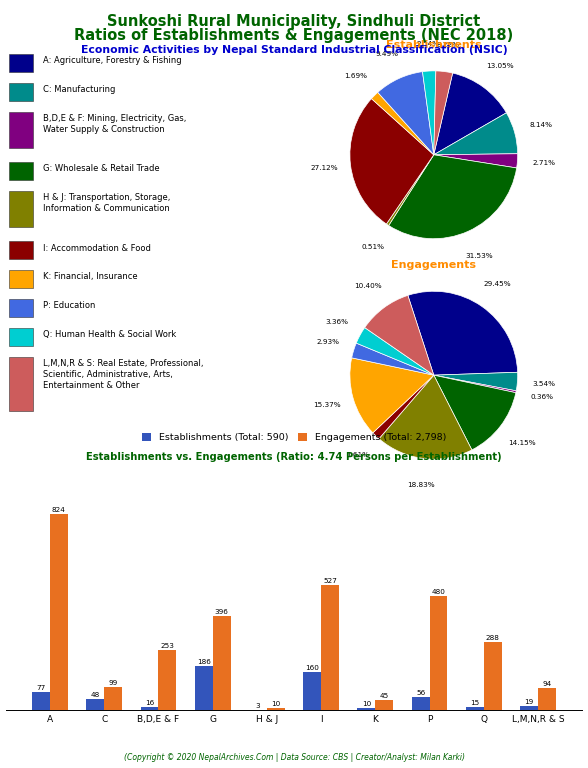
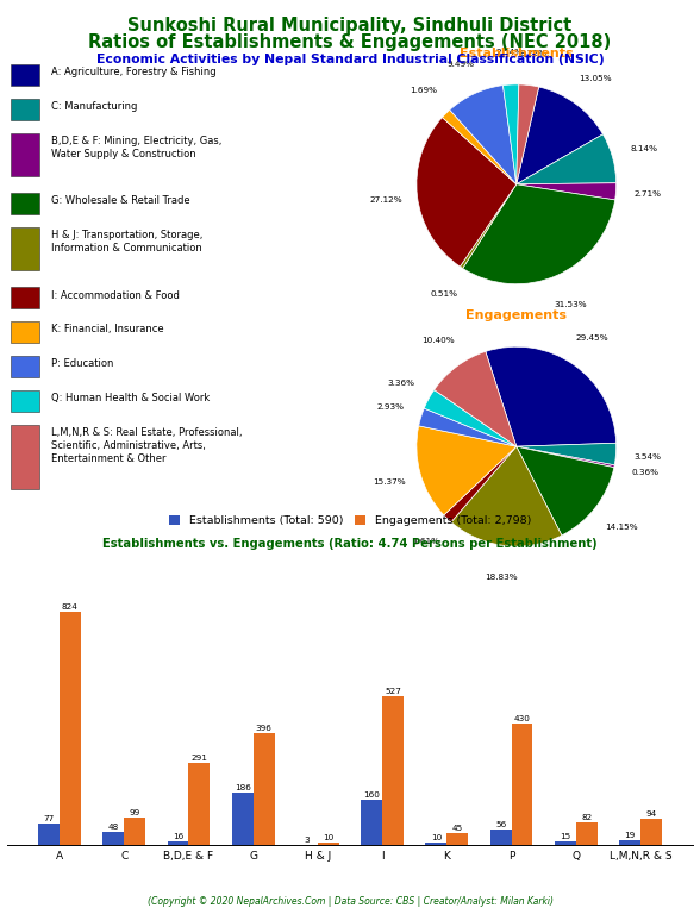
Engagements (Total: 2,798)/B,D,E & F: 253 -> 291
Engagements (Total: 2,798)/P: 480 -> 430
Engagements (Total: 2,798)/Q: 288 -> 82
